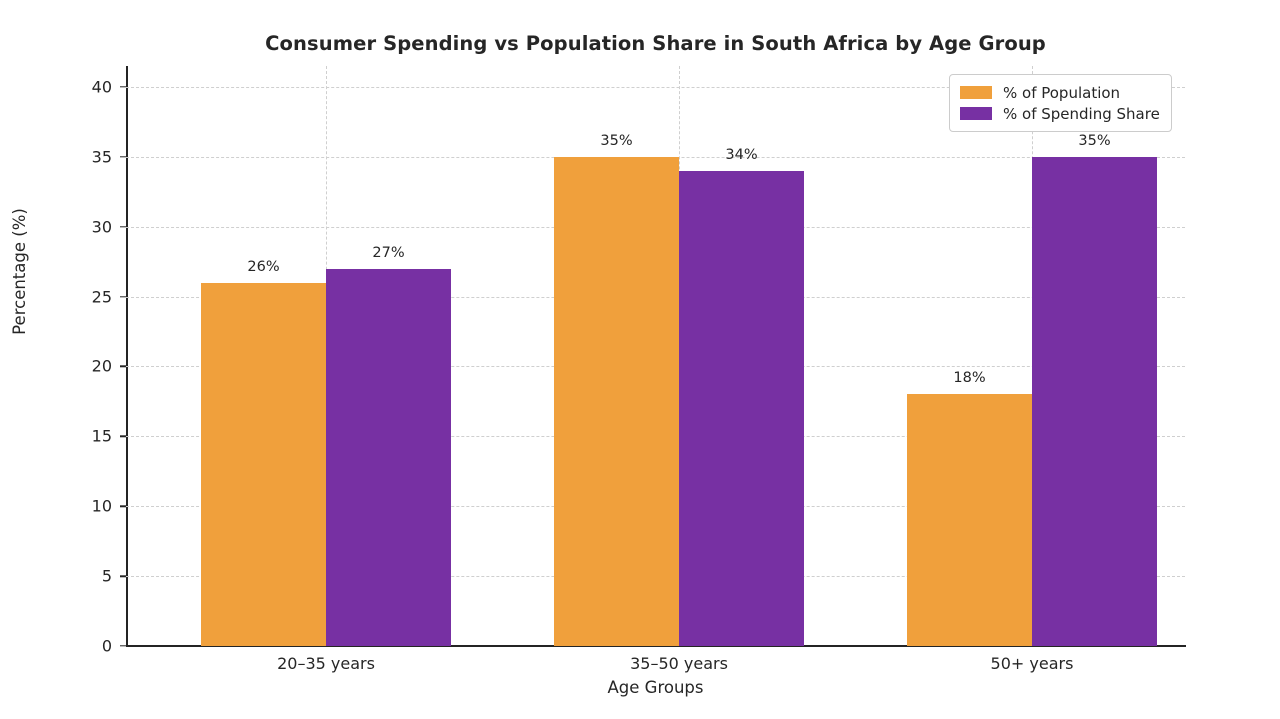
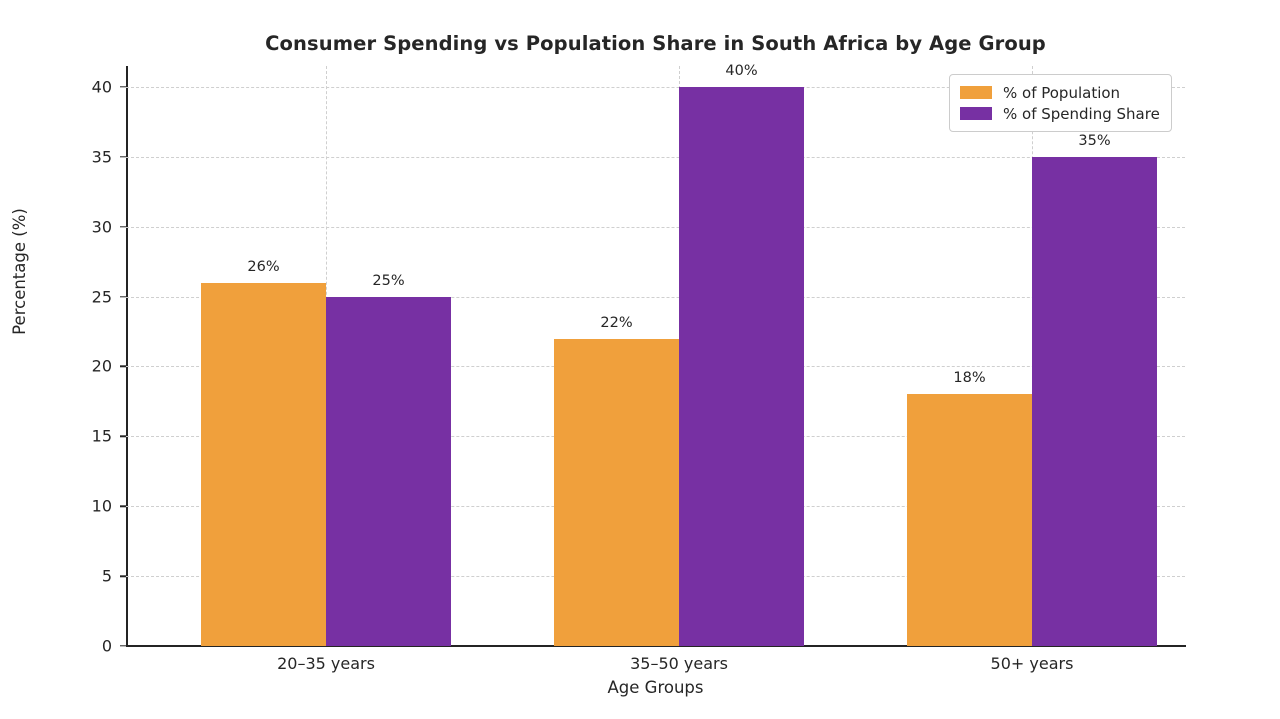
% of Spending Share/20–35 years: 27% -> 25%
% of Population/35–50 years: 35% -> 22%
% of Spending Share/35–50 years: 34% -> 40%
